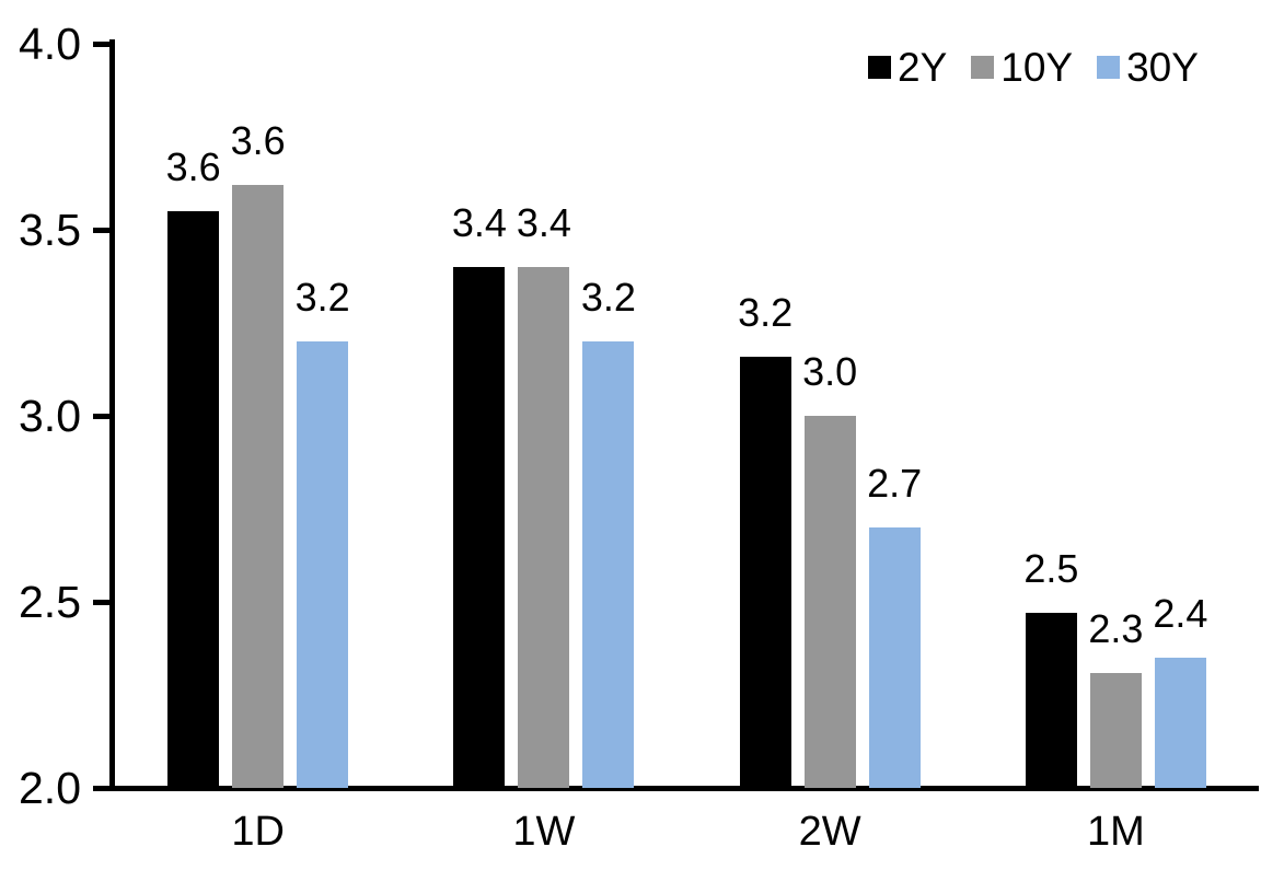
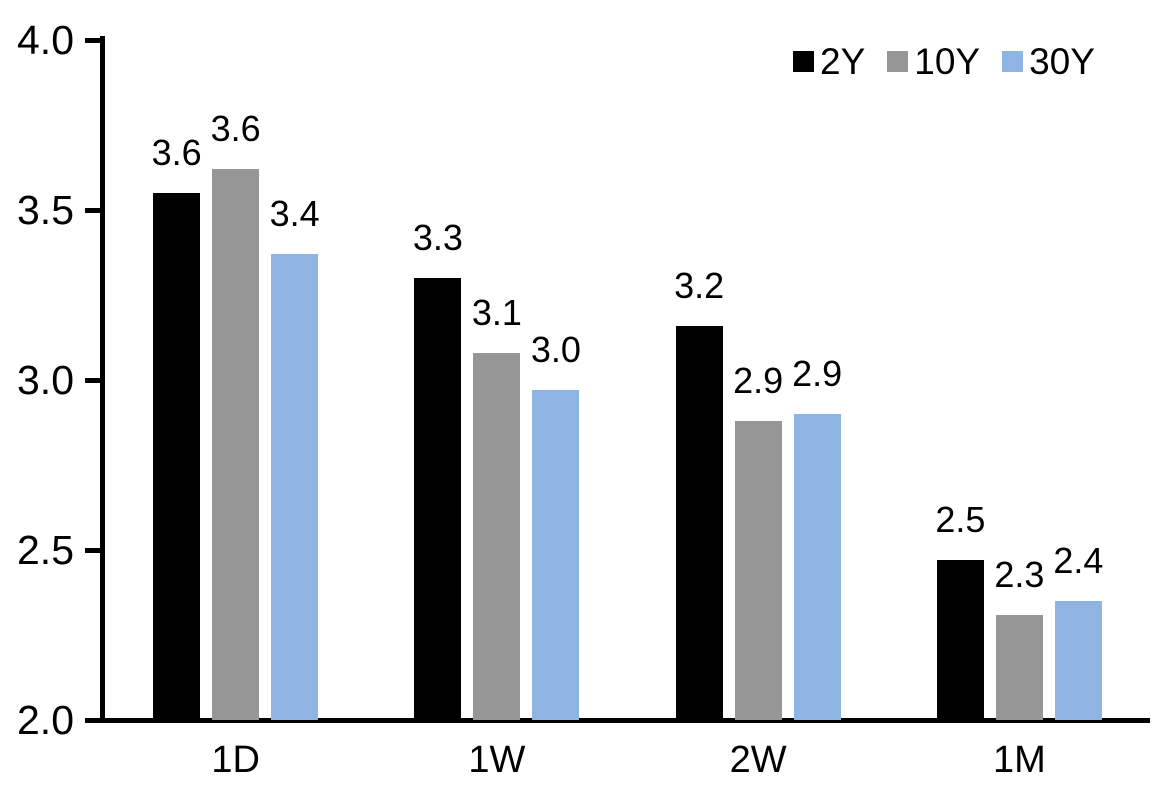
30Y/1D: 3.2 -> 3.4
2Y/1W: 3.4 -> 3.3
10Y/1W: 3.4 -> 3.1
30Y/1W: 3.2 -> 3.0
10Y/2W: 3.0 -> 2.9
30Y/2W: 2.7 -> 2.9
